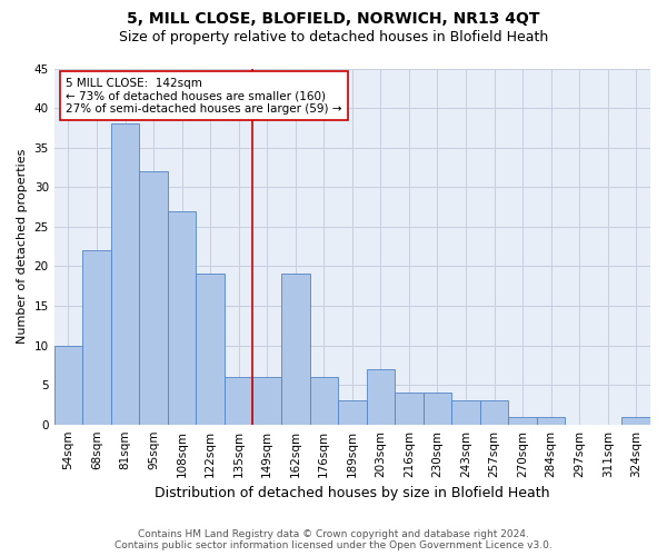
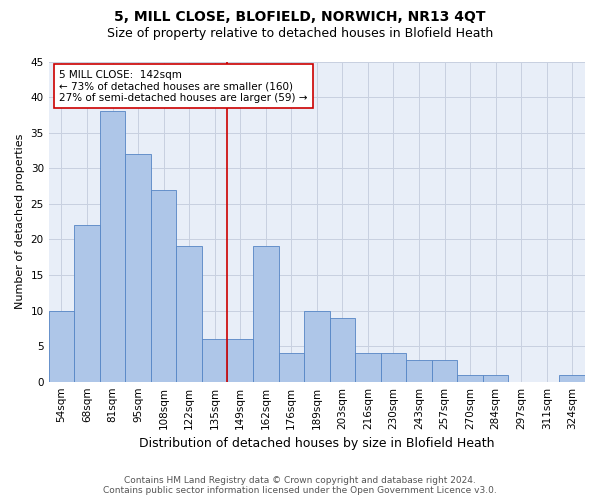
176sqm: 6 -> 4
189sqm: 3 -> 10
203sqm: 7 -> 9
